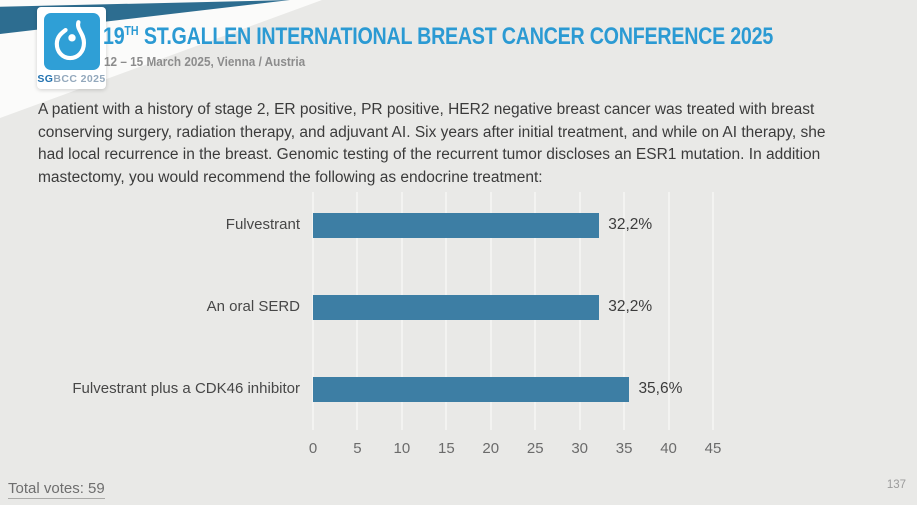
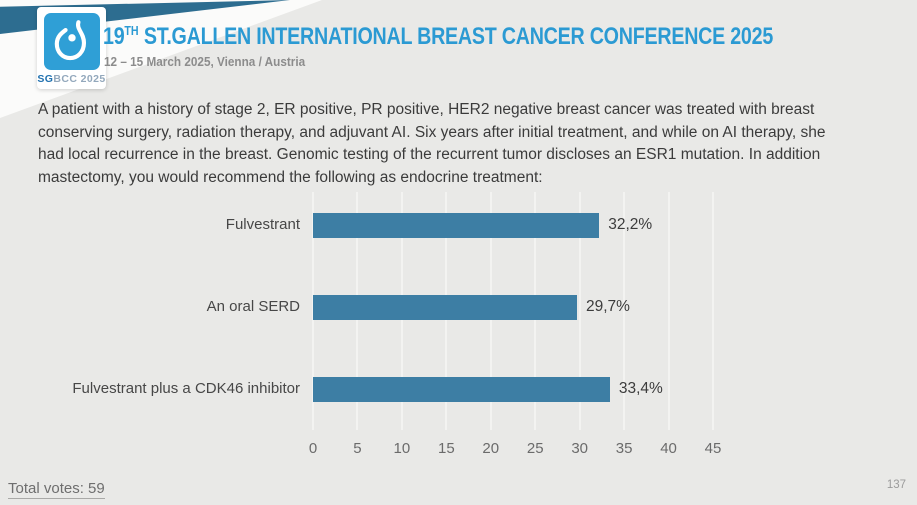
An oral SERD: 32,2% -> 29,7%
Fulvestrant plus a CDK46 inhibitor: 35,6% -> 33,4%
